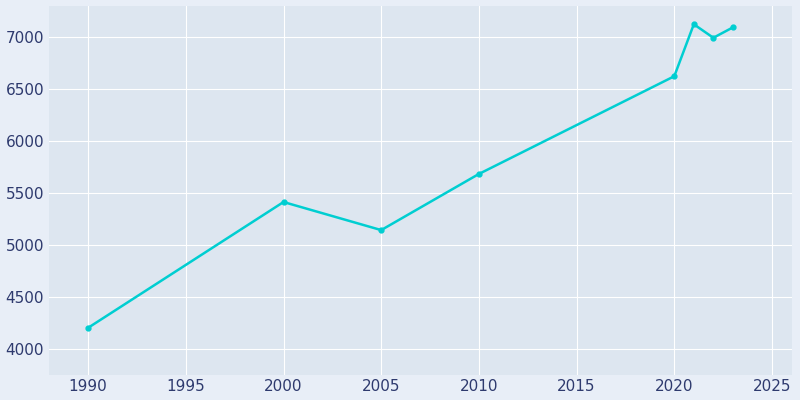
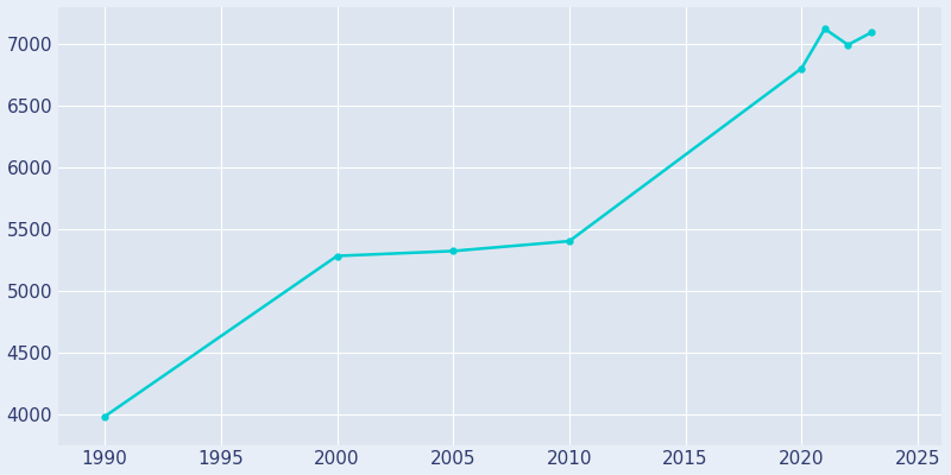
1990: 4200 -> 3980
2000: 5410 -> 5280
2005: 5140 -> 5320
2010: 5680 -> 5400
2020: 6620 -> 6800
